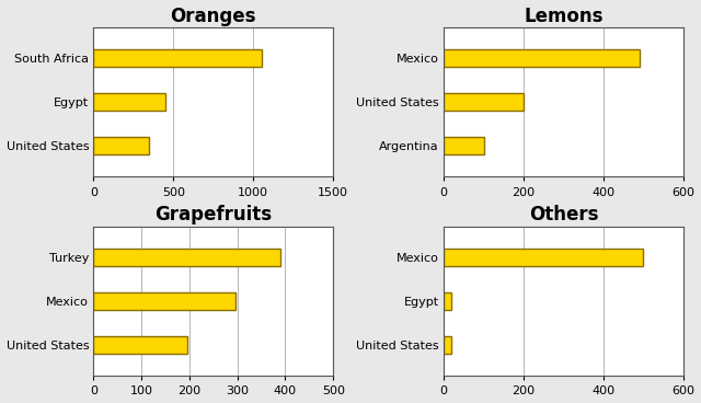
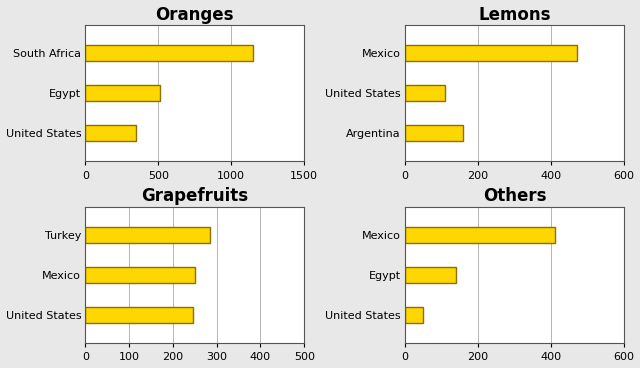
Oranges/South Africa: 1050 -> 1150
Oranges/Egypt: 450 -> 510
Lemons/Mexico: 490 -> 470
Lemons/United States: 200 -> 110
Lemons/Argentina: 100 -> 160
Grapefruits/Turkey: 390 -> 285
Grapefruits/Mexico: 295 -> 250
Grapefruits/United States: 195 -> 245
Others/Mexico: 500 -> 410
Others/Egypt: 20 -> 140
Others/United States: 20 -> 50
